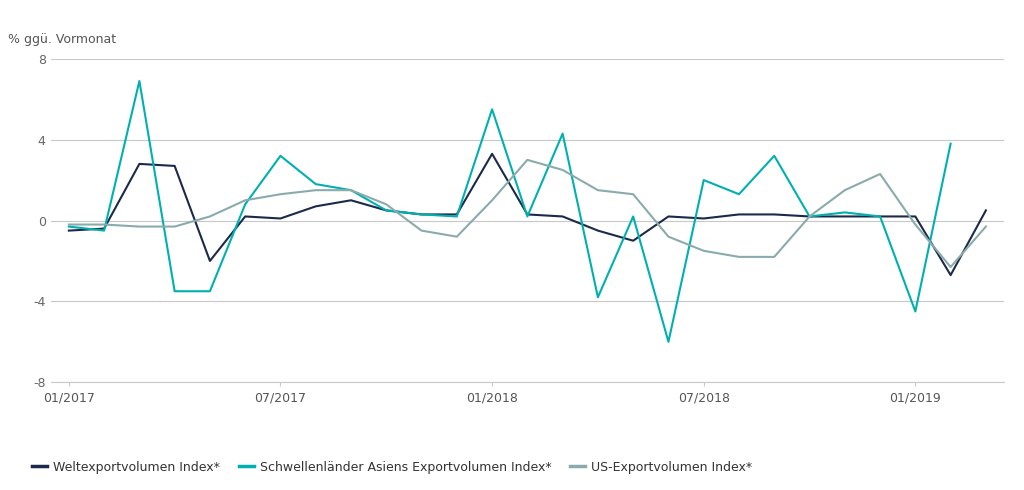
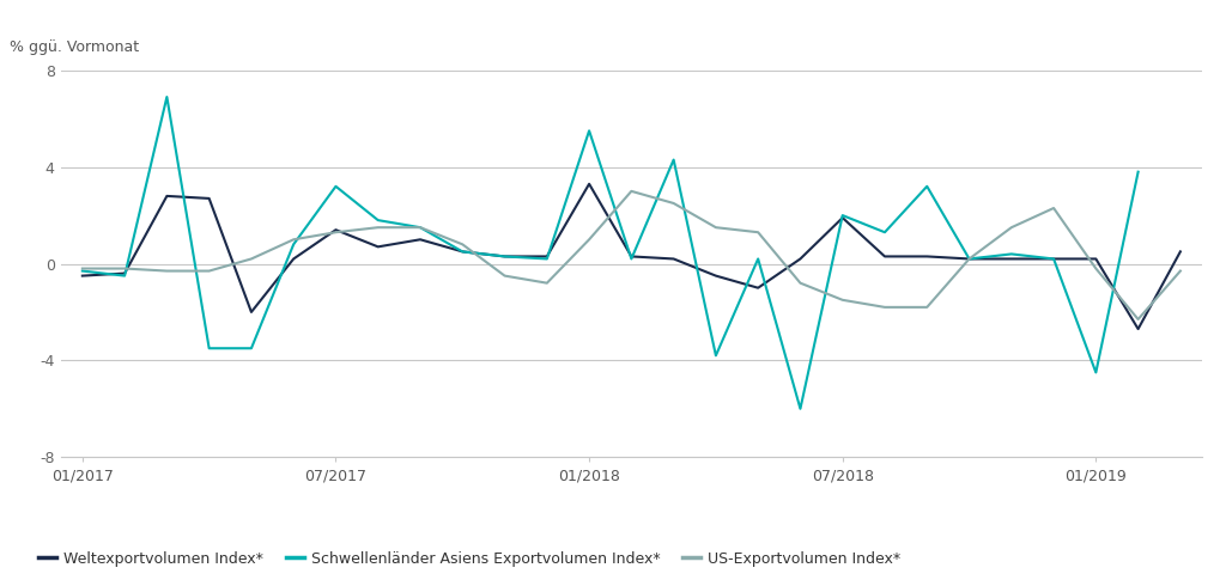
Weltexportvolumen Index*/07/2017: 0.1 -> 1.4
Weltexportvolumen Index*/07/2018: 0.1 -> 1.9
